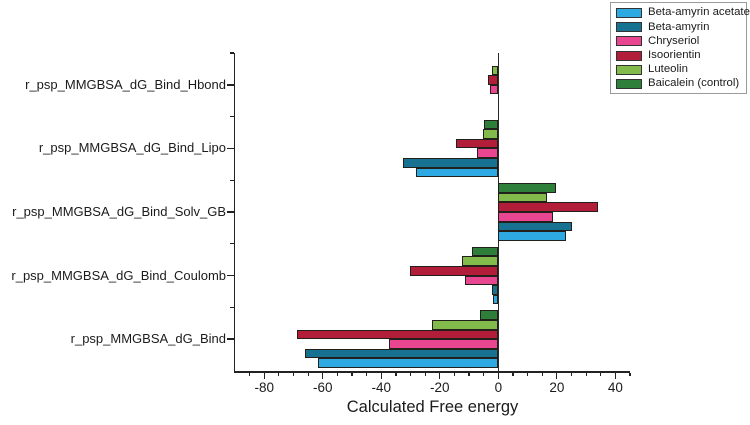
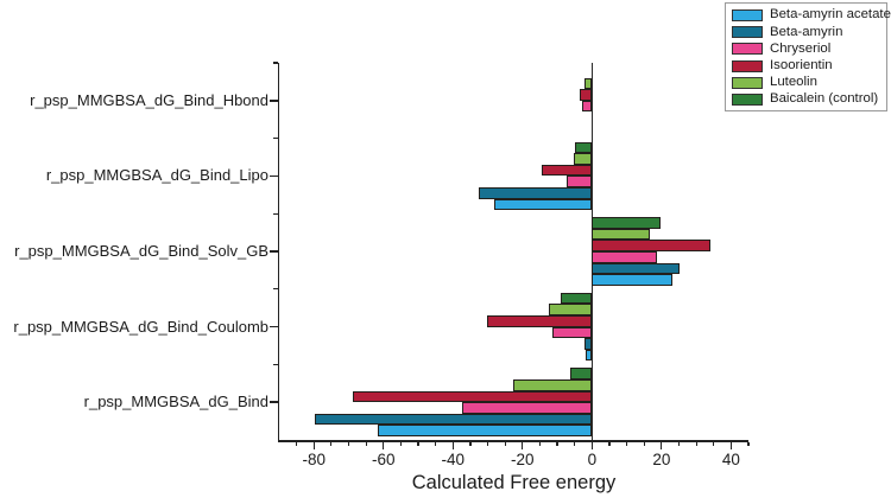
Beta-amyrin/r_psp_MMGBSA_dG_Bind: -66 -> -80
